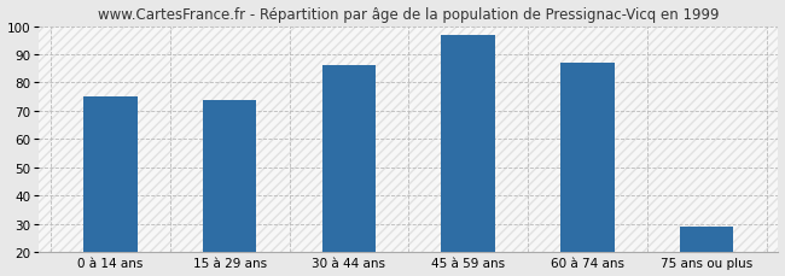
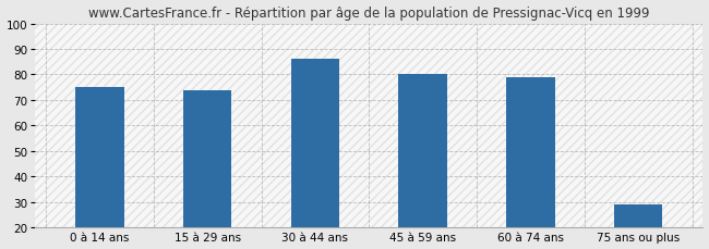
45 à 59 ans: 97 -> 80
60 à 74 ans: 87 -> 79
